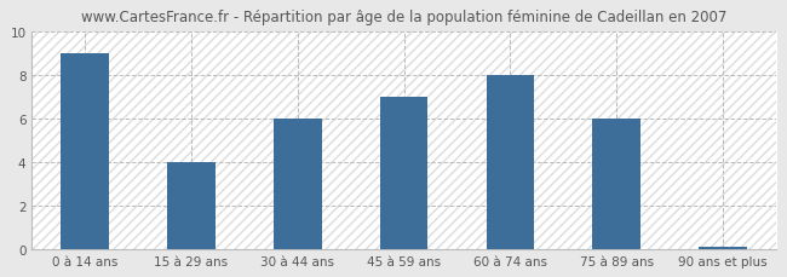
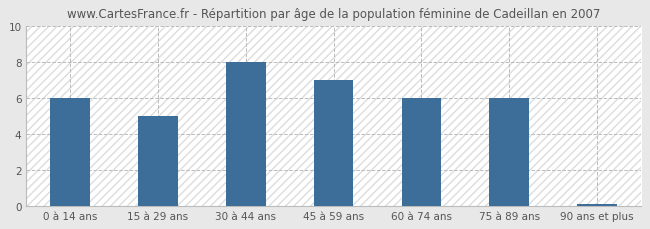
0 à 14 ans: 9.0 -> 6.0
15 à 29 ans: 4.0 -> 5.0
30 à 44 ans: 6.0 -> 8.0
60 à 74 ans: 8.0 -> 6.0
